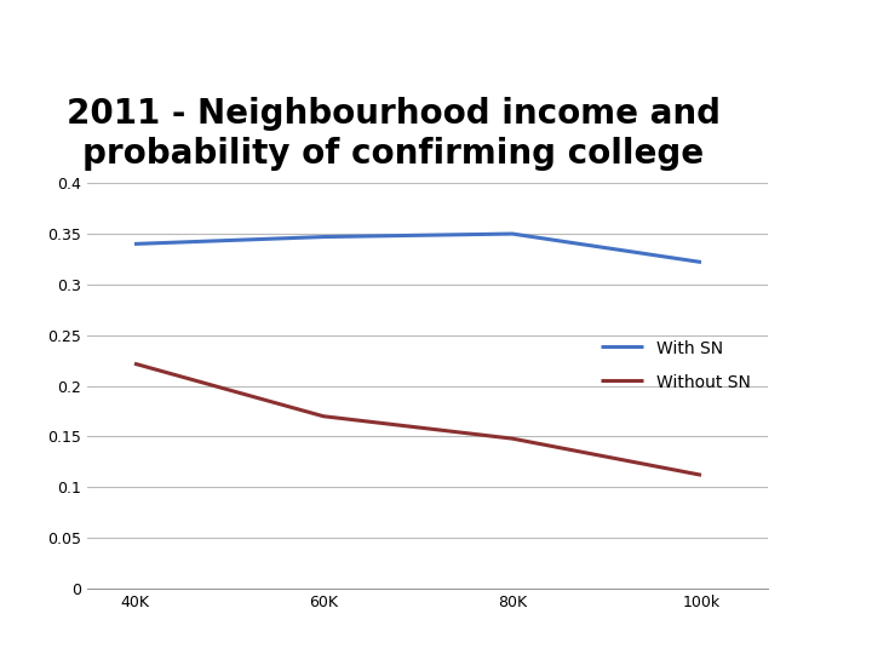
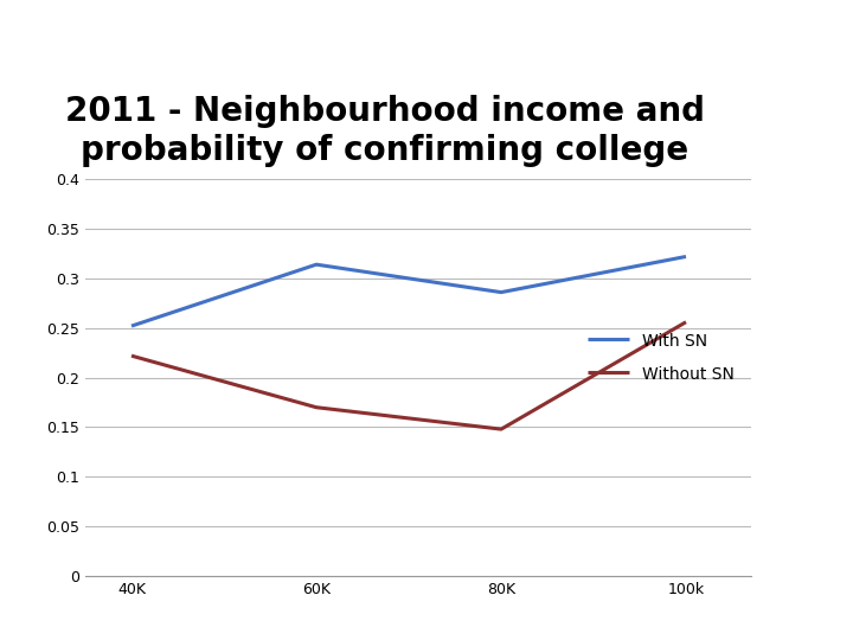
With SN/40K: 0.340 -> 0.252
With SN/60K: 0.347 -> 0.314
With SN/80K: 0.350 -> 0.286
Without SN/100k: 0.112 -> 0.256
